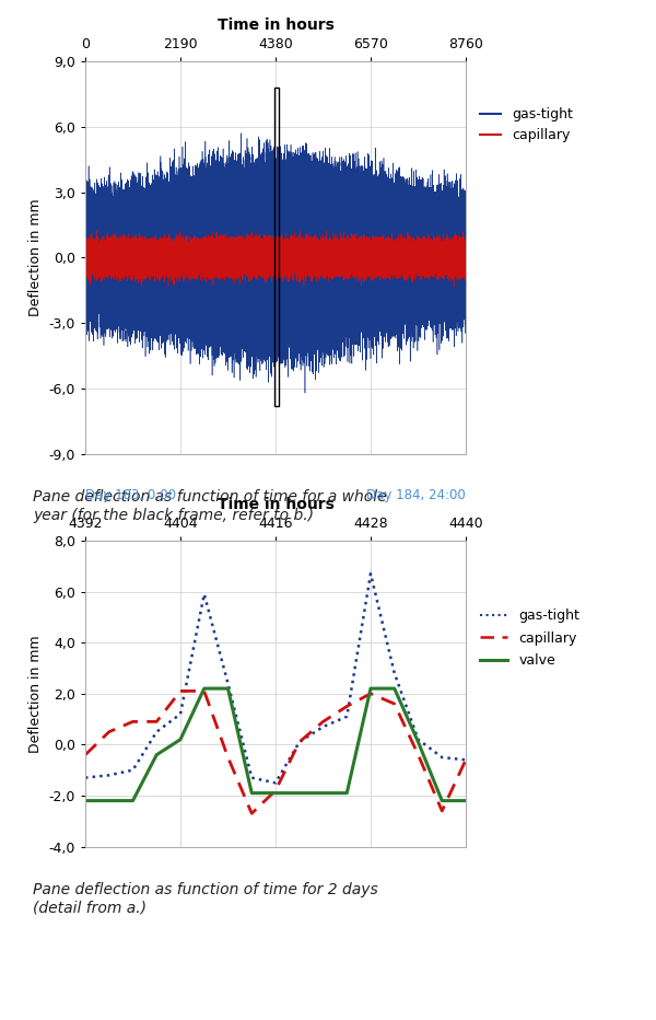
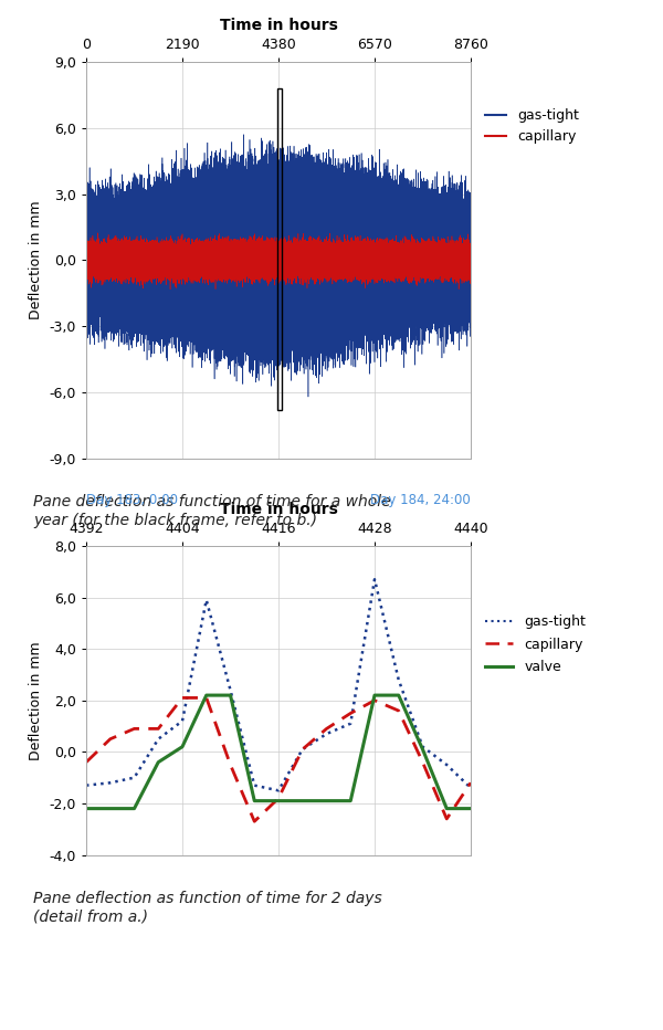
gas-tight/4440: -0,6 -> -1,4
capillary/4440: -0,6 -> -1,2
